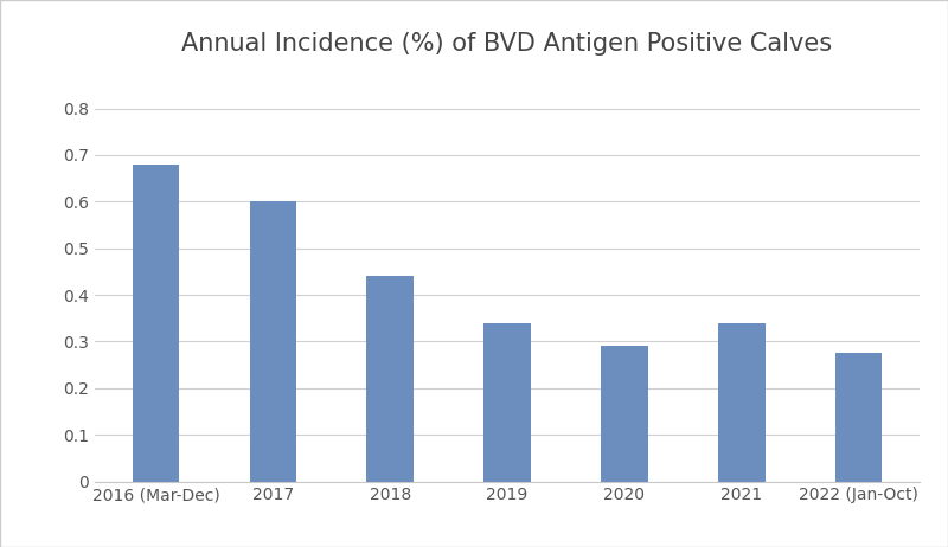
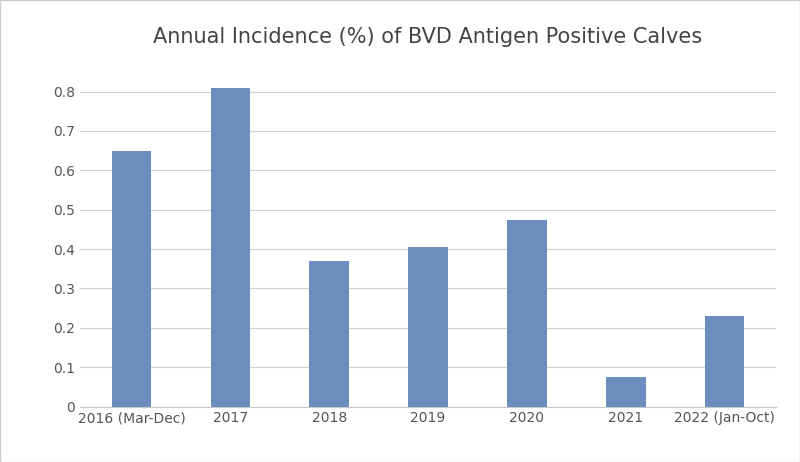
2016 (Mar-Dec): 0.680 -> 0.650
2017: 0.600 -> 0.810
2018: 0.440 -> 0.370
2019: 0.340 -> 0.405
2020: 0.290 -> 0.475
2021: 0.340 -> 0.075
2022 (Jan-Oct): 0.275 -> 0.230
